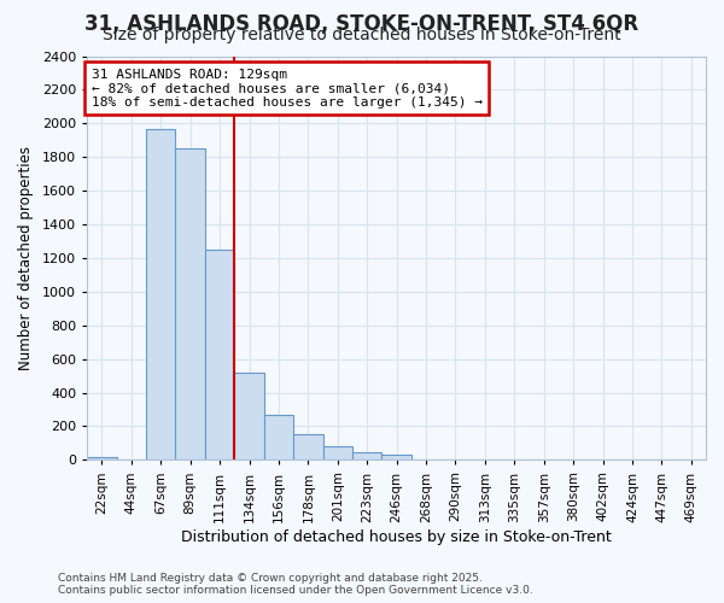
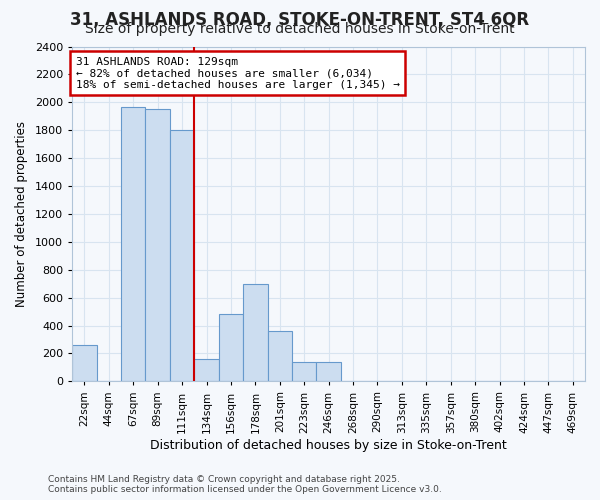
22sqm: 20 -> 260
89sqm: 1850 -> 1950
111sqm: 1250 -> 1800
134sqm: 520 -> 160
156sqm: 270 -> 480
178sqm: 150 -> 700
201sqm: 80 -> 360
223sqm: 40 -> 140
246sqm: 40 -> 140
